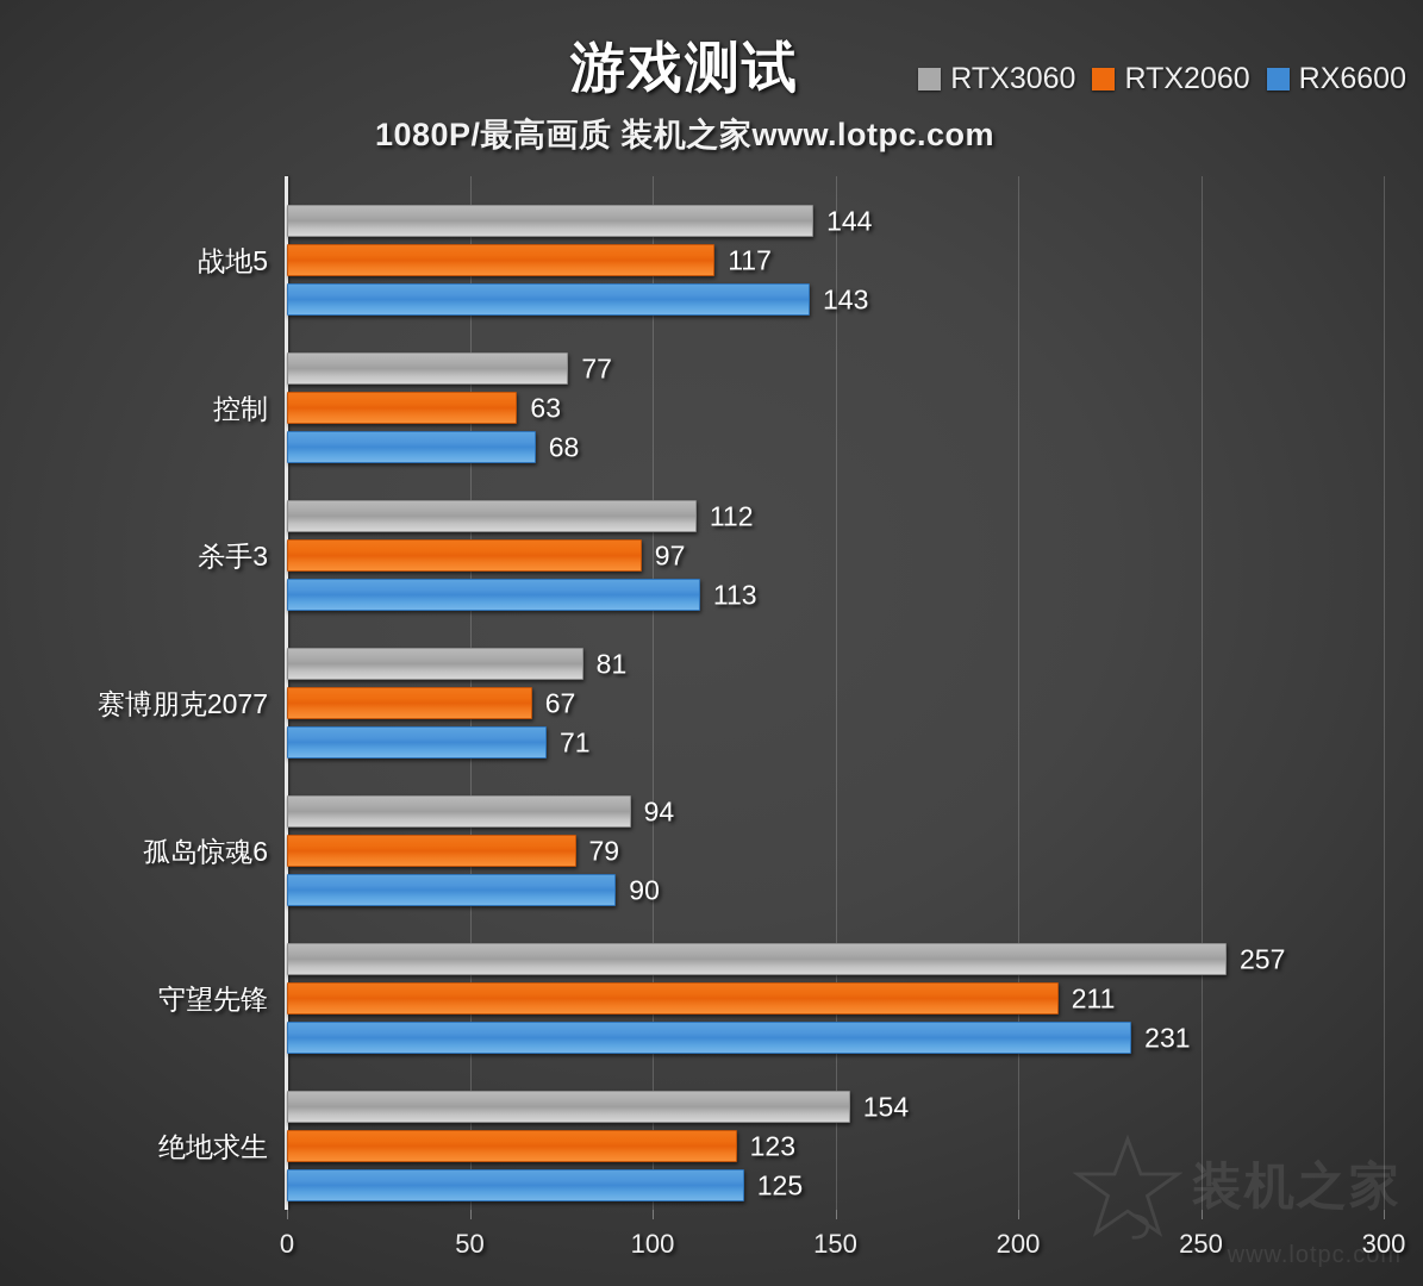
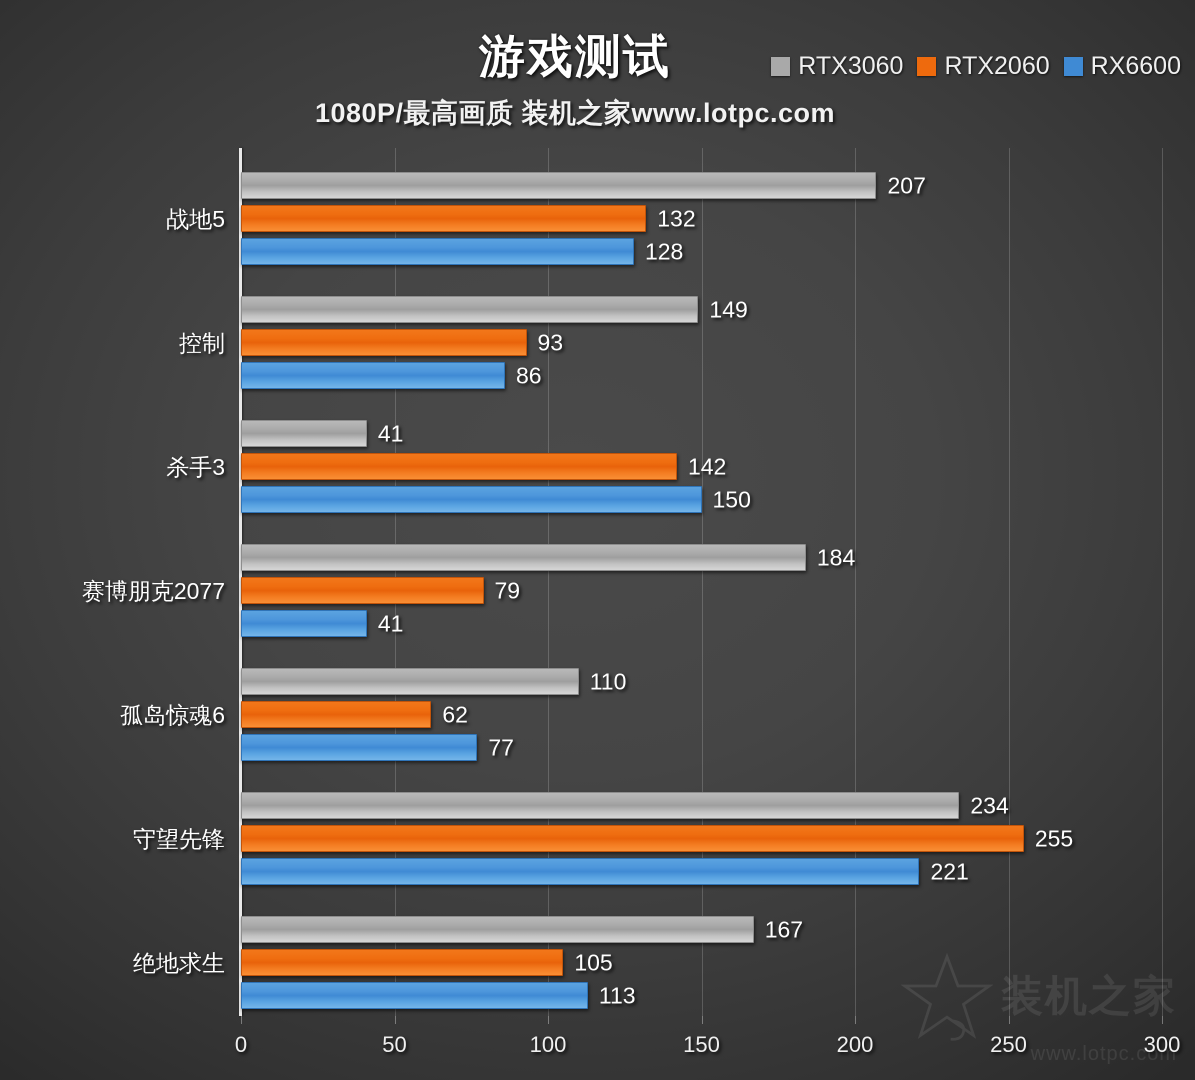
RTX3060/战地5: 144 -> 207
RTX2060/战地5: 117 -> 132
RX6600/战地5: 143 -> 128
RTX3060/控制: 77 -> 149
RTX2060/控制: 63 -> 93
RX6600/控制: 68 -> 86
RTX3060/杀手3: 112 -> 41
RTX2060/杀手3: 97 -> 142
RX6600/杀手3: 113 -> 150
RTX3060/赛博朋克2077: 81 -> 184
RTX2060/赛博朋克2077: 67 -> 79
RX6600/赛博朋克2077: 71 -> 41
RTX3060/孤岛惊魂6: 94 -> 110
RTX2060/孤岛惊魂6: 79 -> 62
RX6600/孤岛惊魂6: 90 -> 77
RTX3060/守望先锋: 257 -> 234
RTX2060/守望先锋: 211 -> 255
RX6600/守望先锋: 231 -> 221
RTX3060/绝地求生: 154 -> 167
RTX2060/绝地求生: 123 -> 105
RX6600/绝地求生: 125 -> 113
